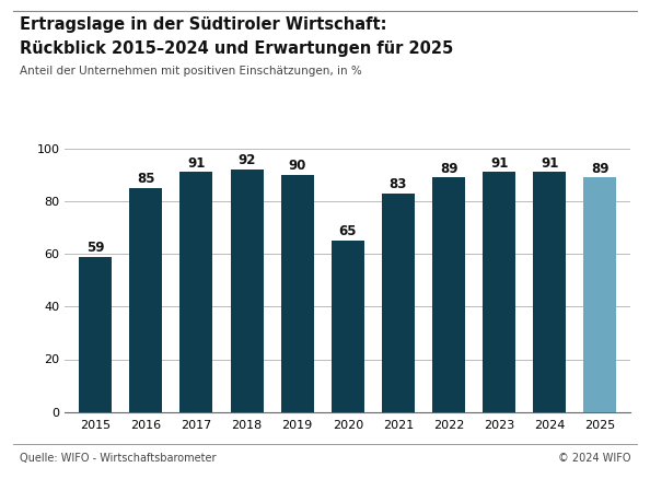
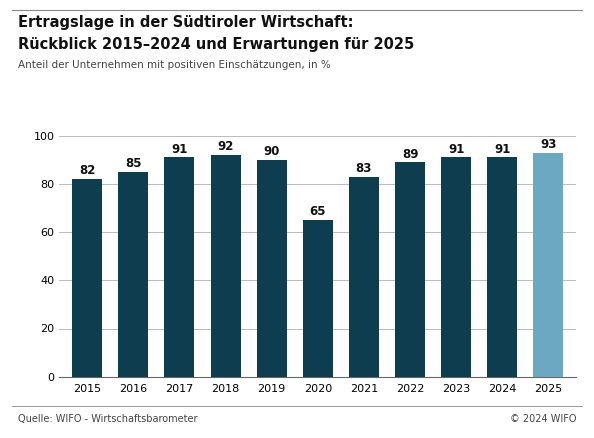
2015: 59 -> 82
2025: 89 -> 93
